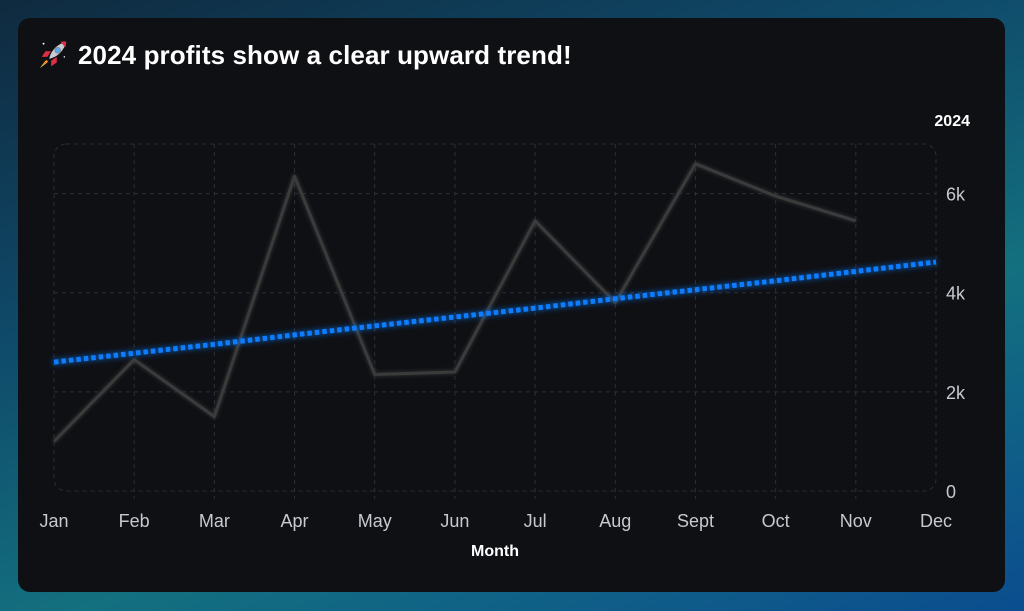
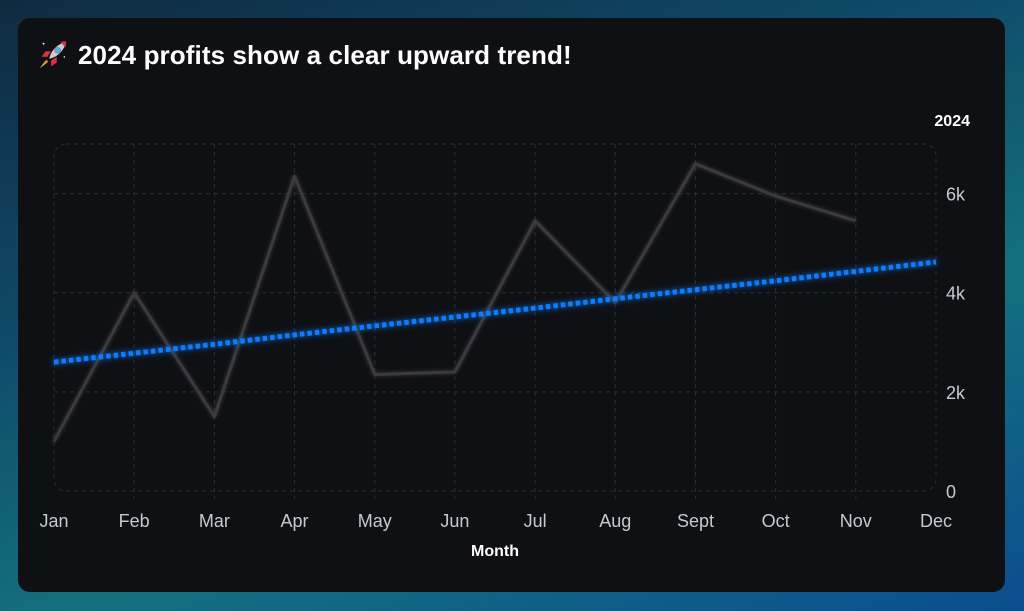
2024/Feb: 2.6k -> 4.0k
